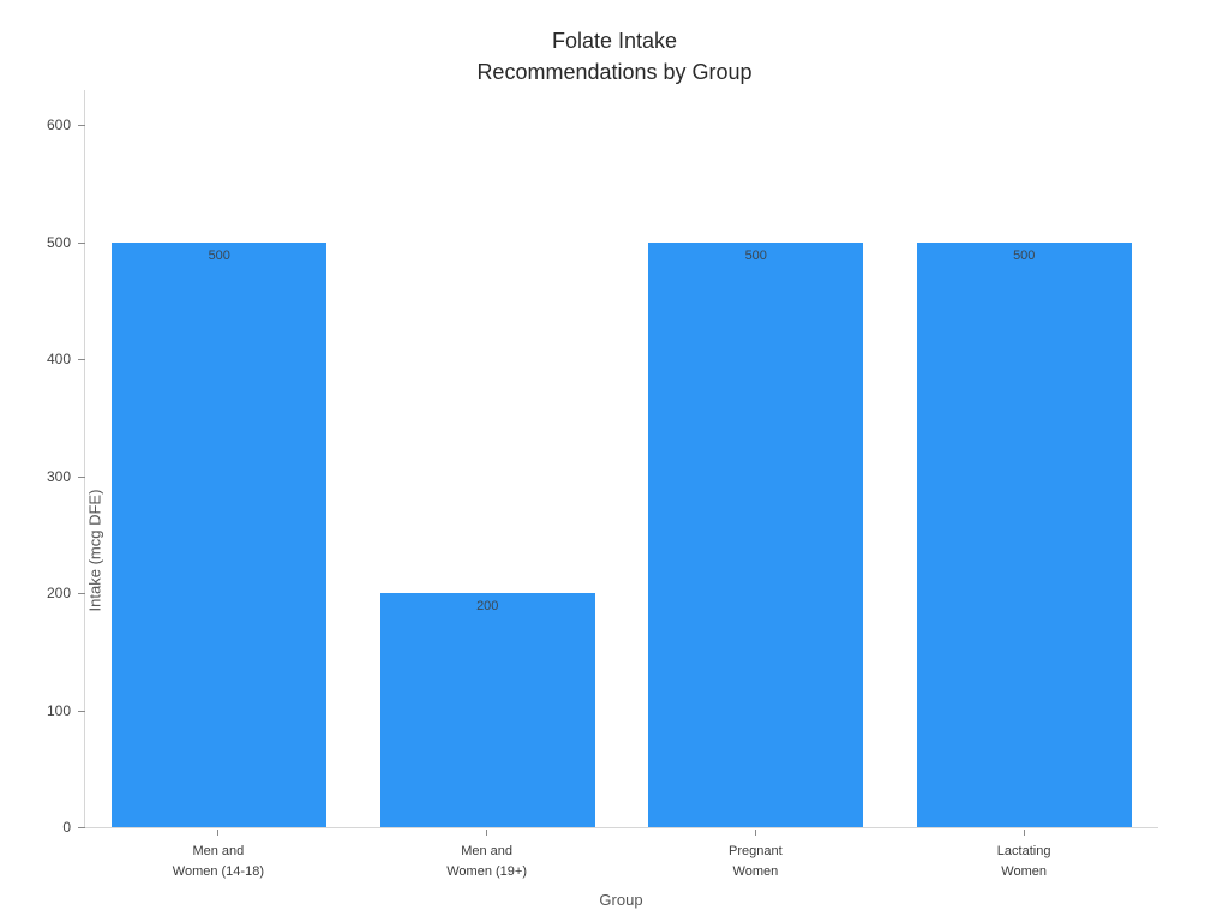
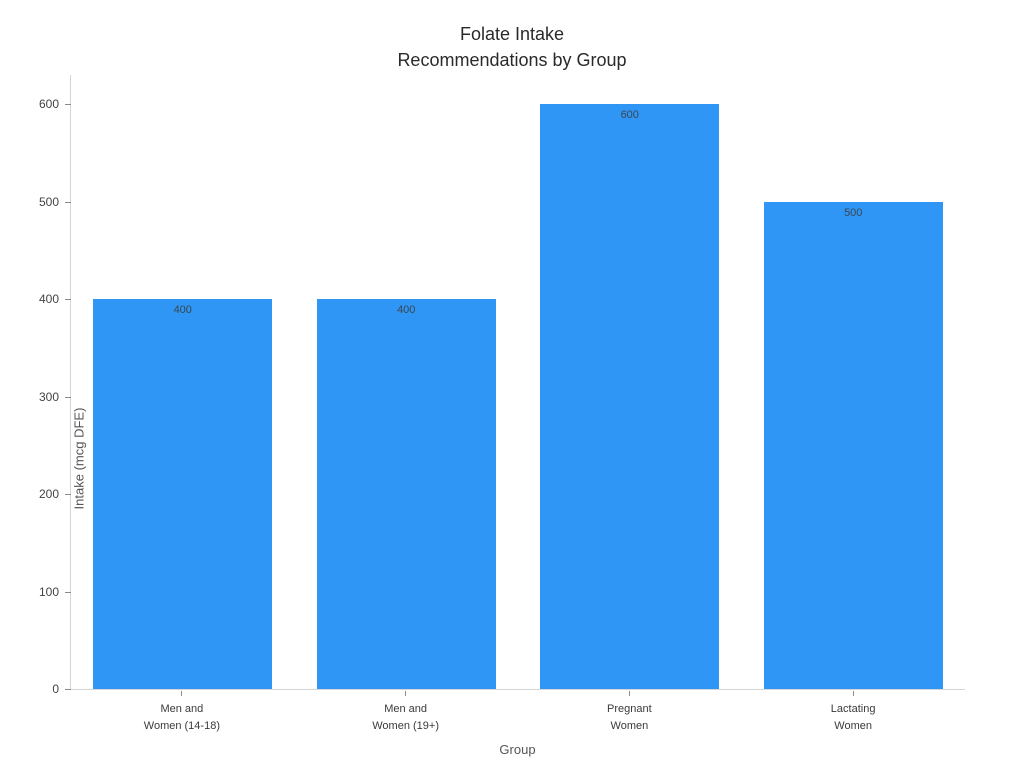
Men and Women (14-18): 500 -> 400
Men and Women (19+): 200 -> 400
Pregnant Women: 500 -> 600
